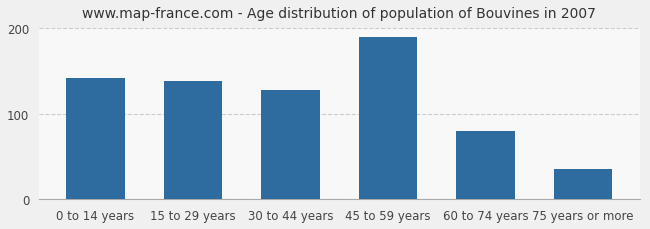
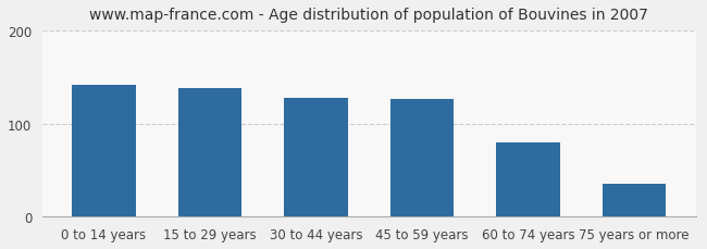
45 to 59 years: 190 -> 126
